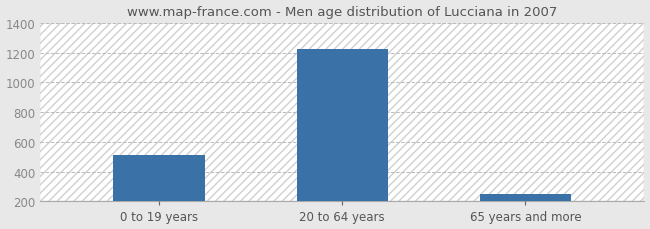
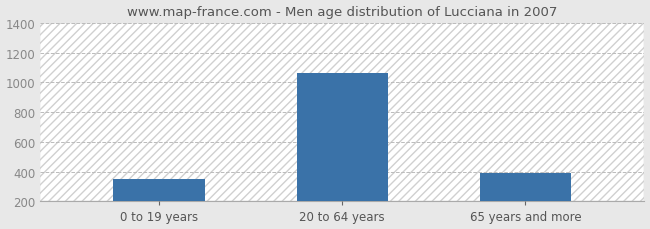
0 to 19 years: 520 -> 350
20 to 64 years: 1220 -> 1060
65 years and more: 250 -> 390
